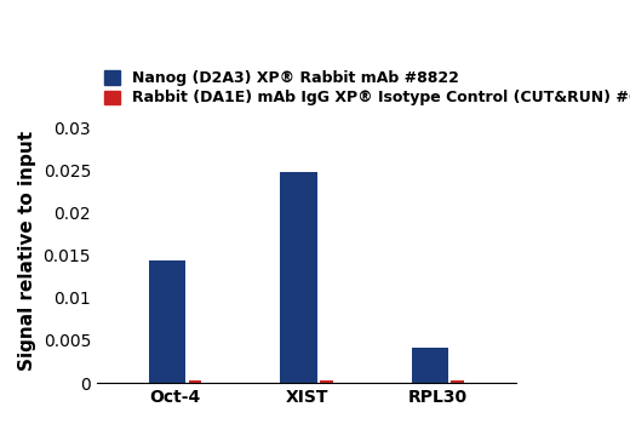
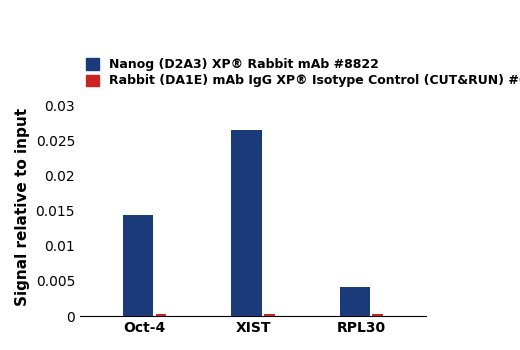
Nanog (D2A3) XP® Rabbit mAb #8822/XIST: 0.0247 -> 0.0264
